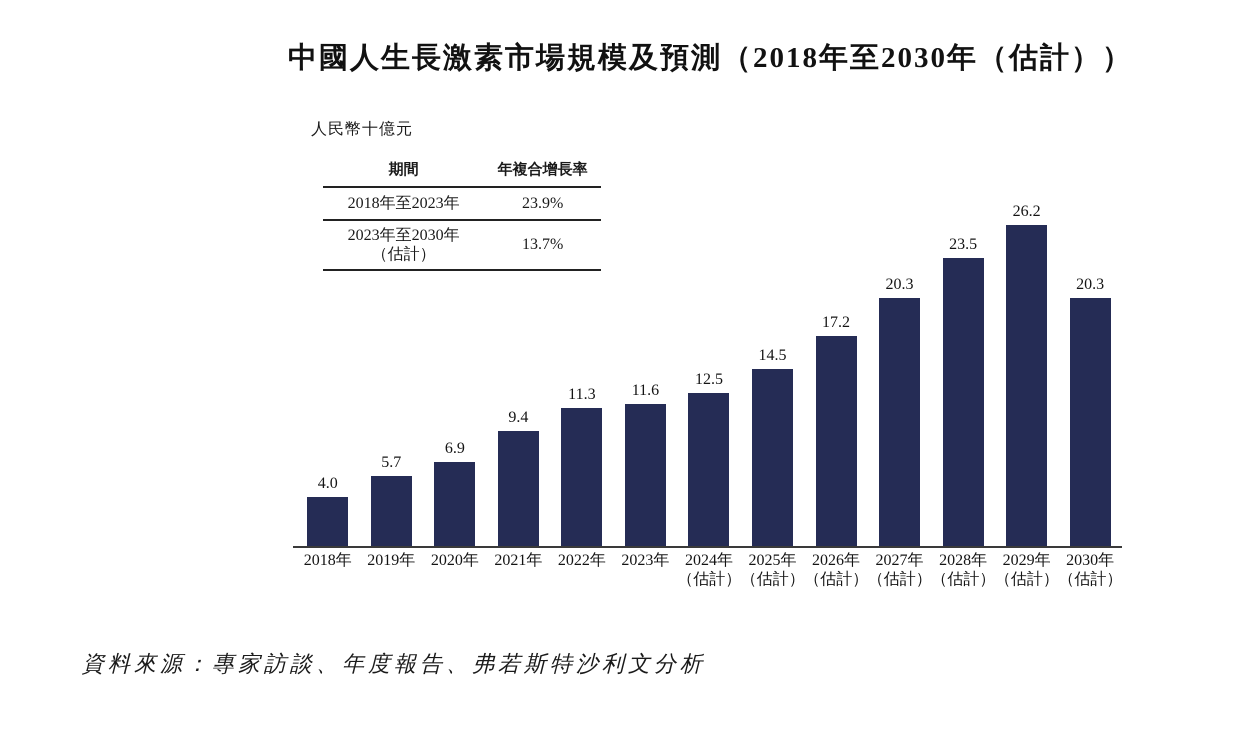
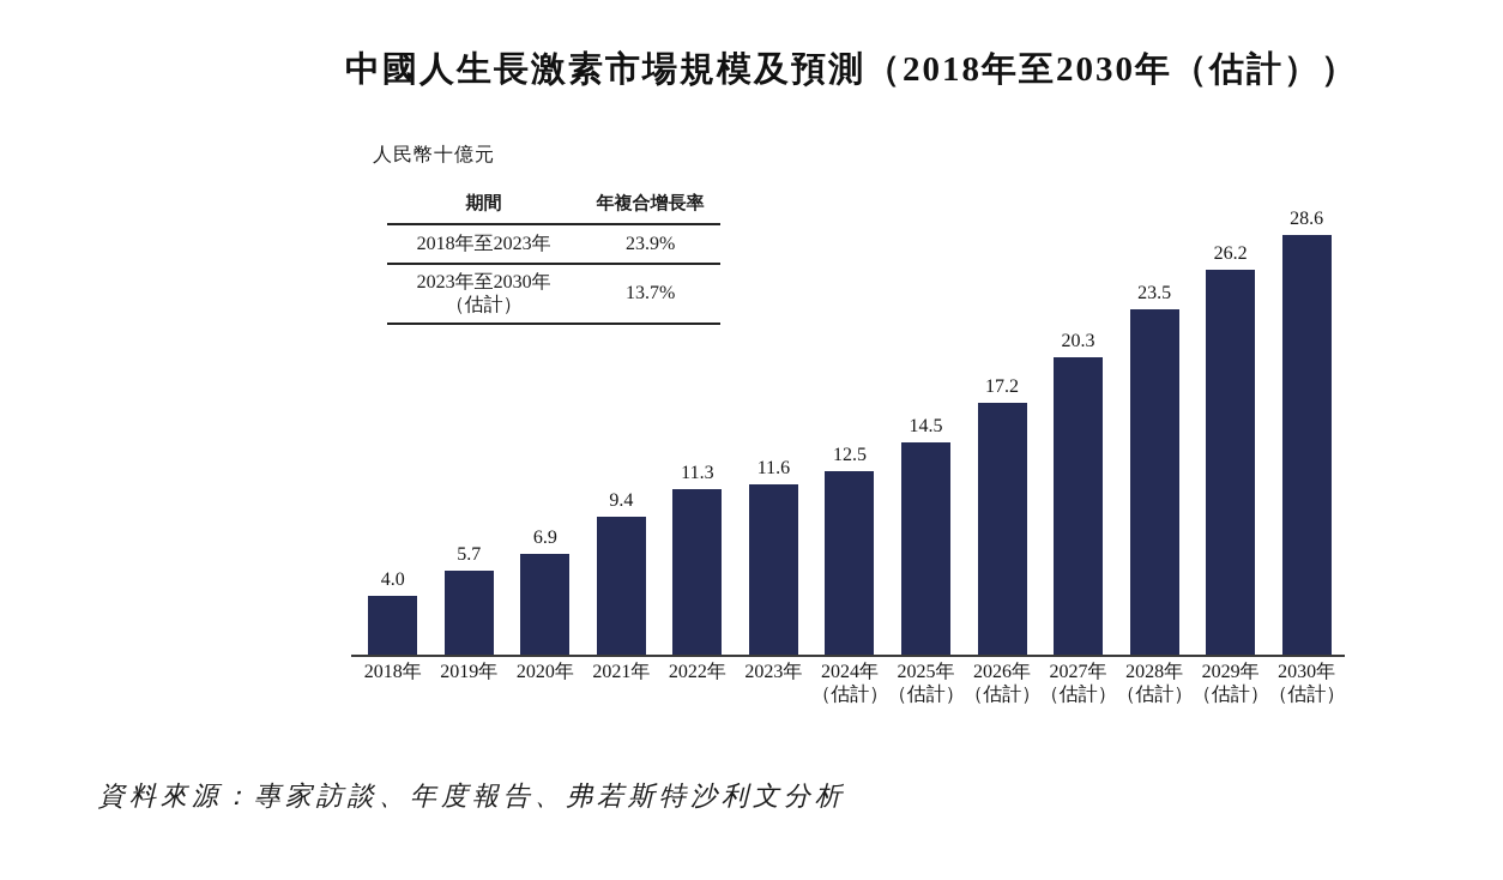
2030年: 20.3 -> 28.6
